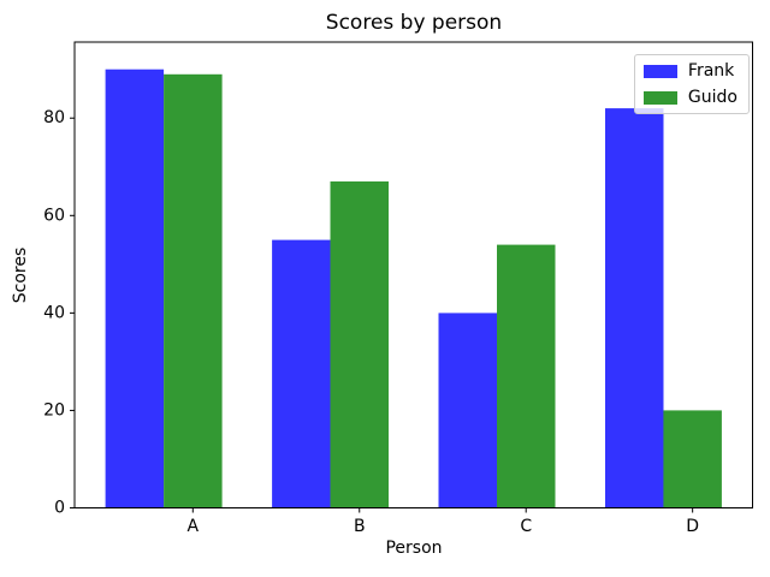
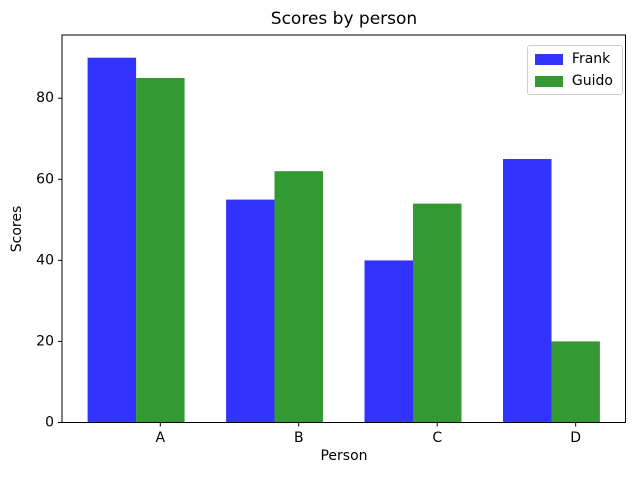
Guido/A: 89 -> 85
Guido/B: 67 -> 62
Frank/D: 82 -> 65
